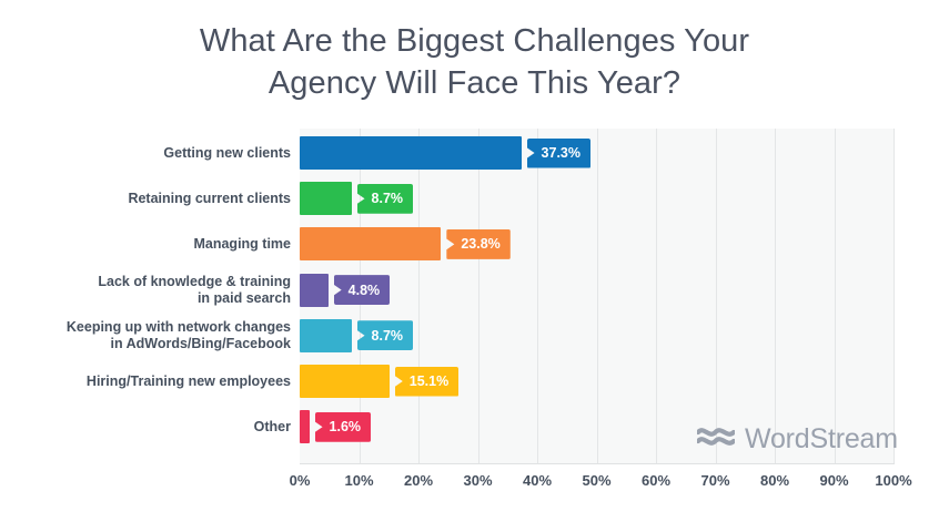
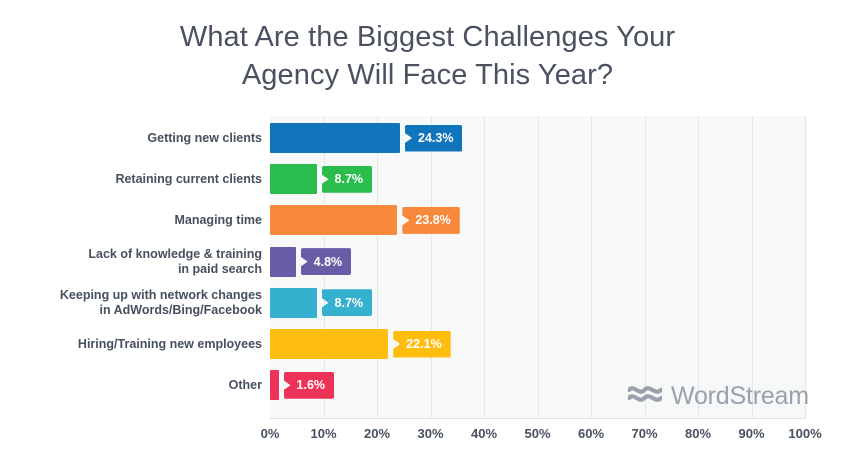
Getting new clients: 37.3% -> 24.3%
Hiring/Training new employees: 15.1% -> 22.1%
